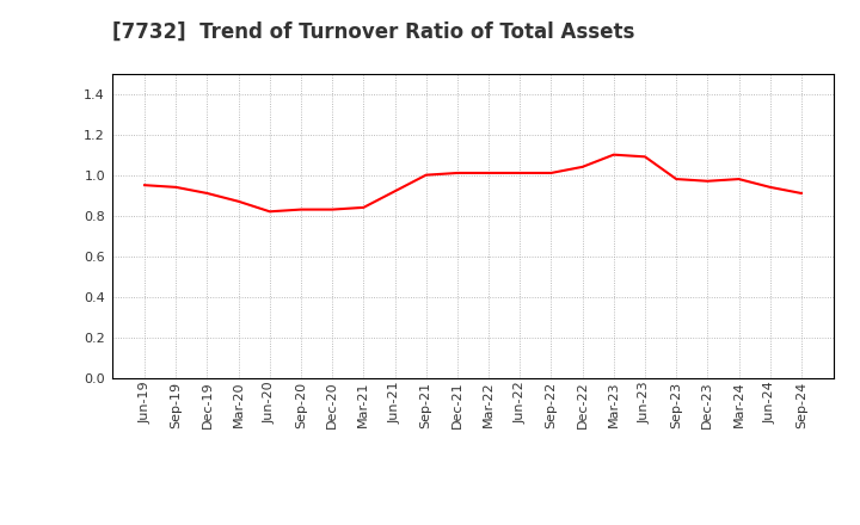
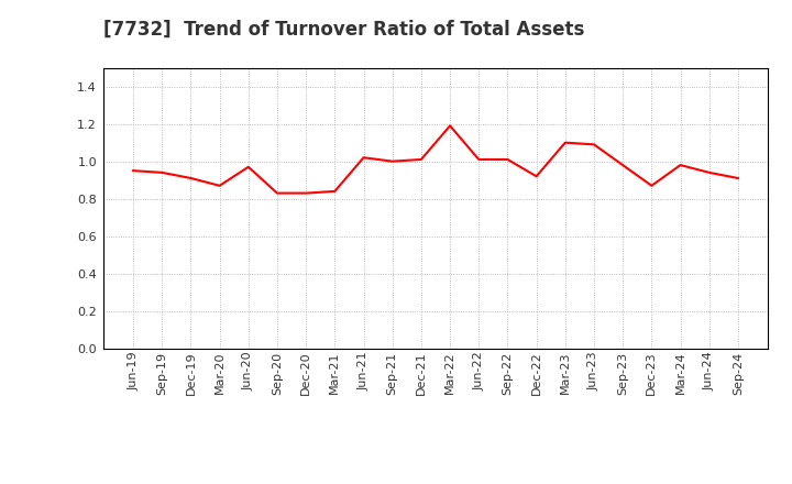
Jun-20: 0.82 -> 0.97
Jun-21: 0.92 -> 1.02
Mar-22: 1.01 -> 1.19
Dec-22: 1.04 -> 0.92
Dec-23: 0.97 -> 0.87
